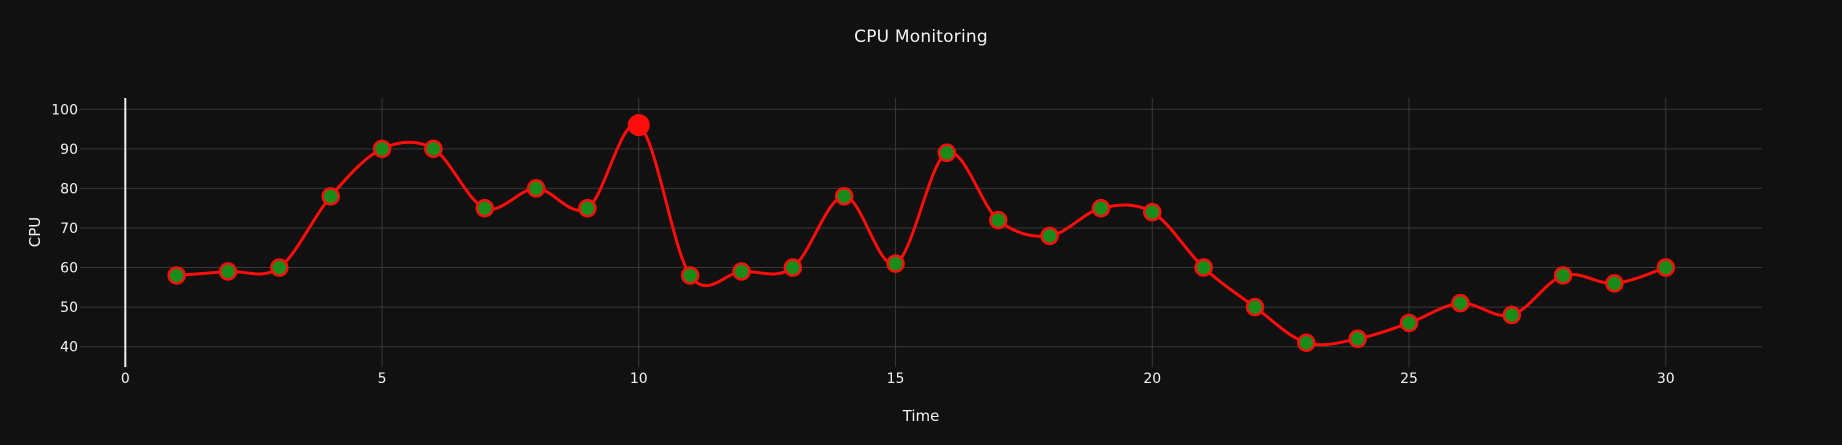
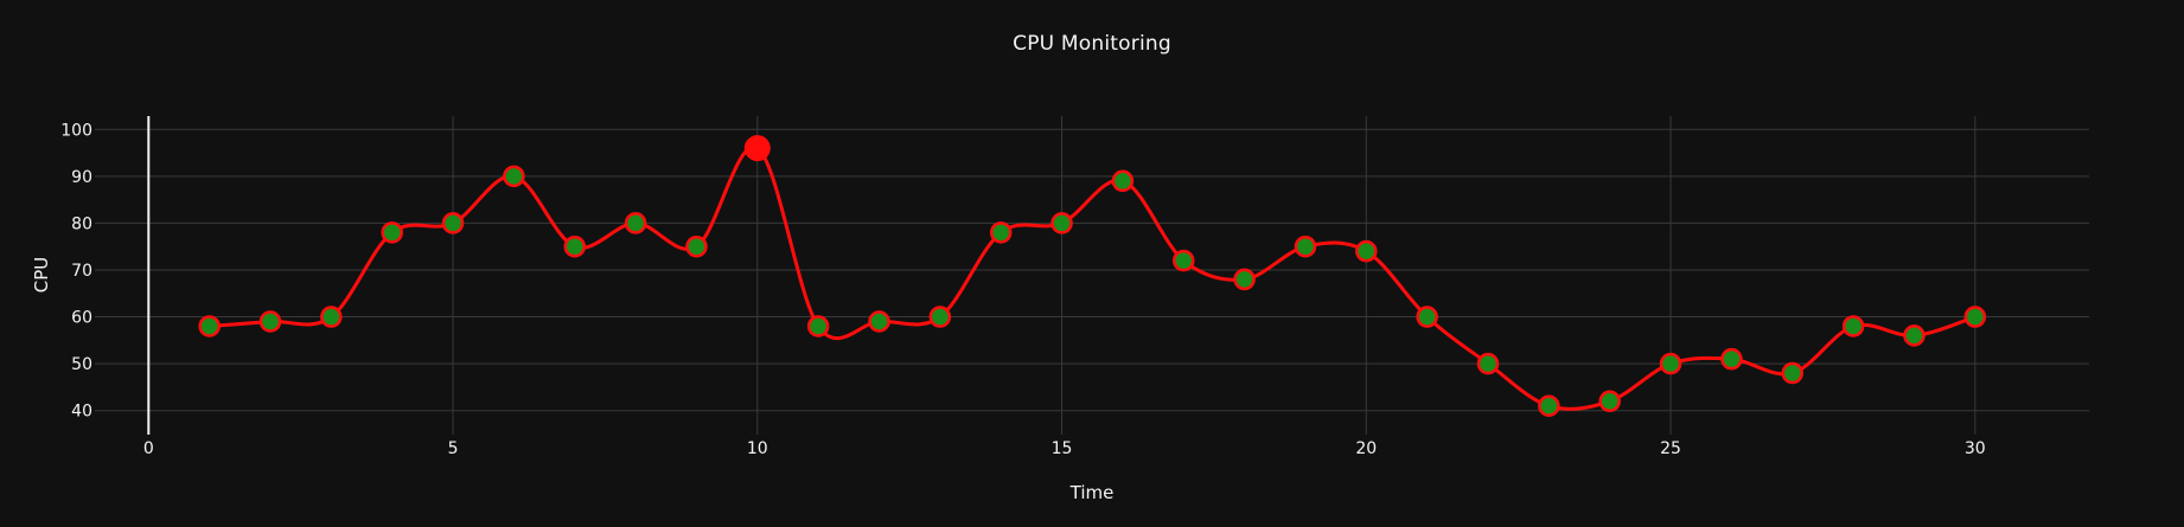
5: 90 -> 80
15: 61 -> 80
25: 46 -> 50
